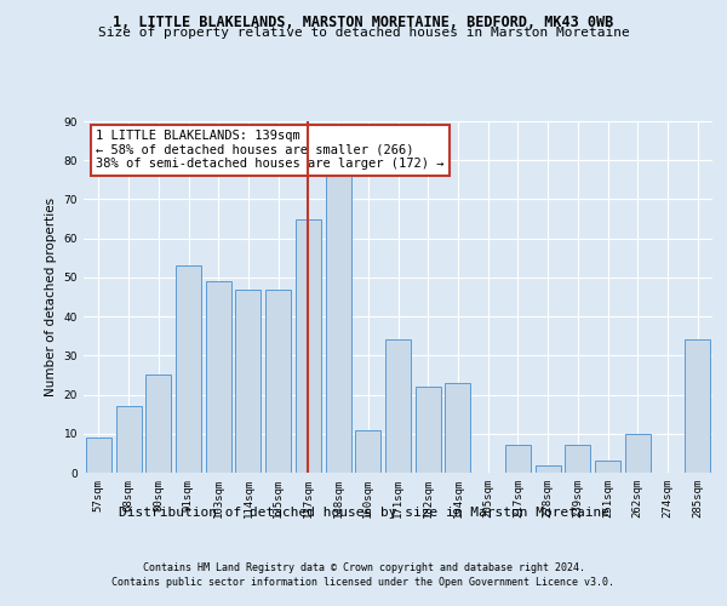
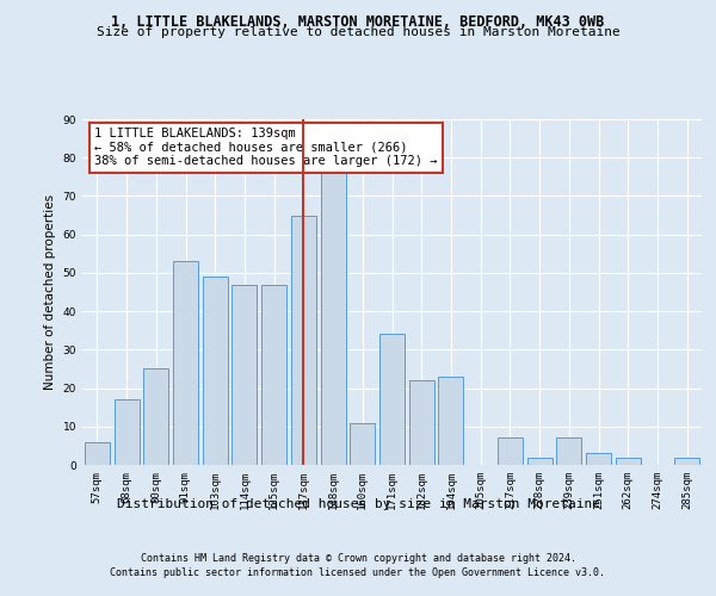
57sqm: 9 -> 6
262sqm: 10 -> 2
285sqm: 34 -> 2
